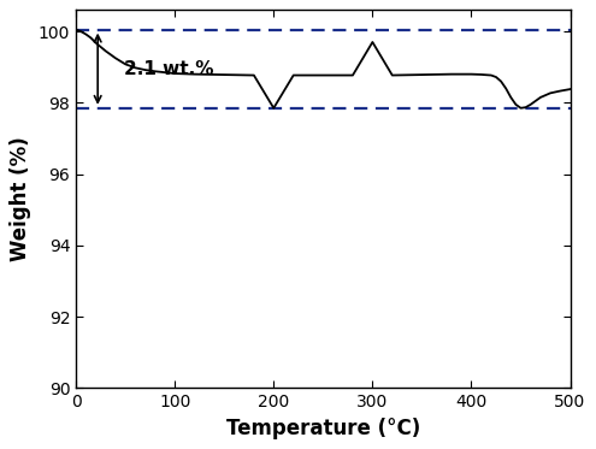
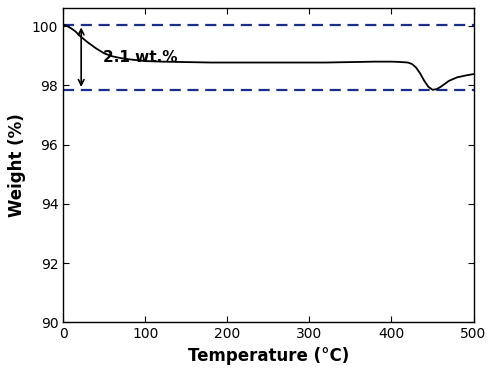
200: 97.85 -> 98.77
300: 99.70 -> 98.77
